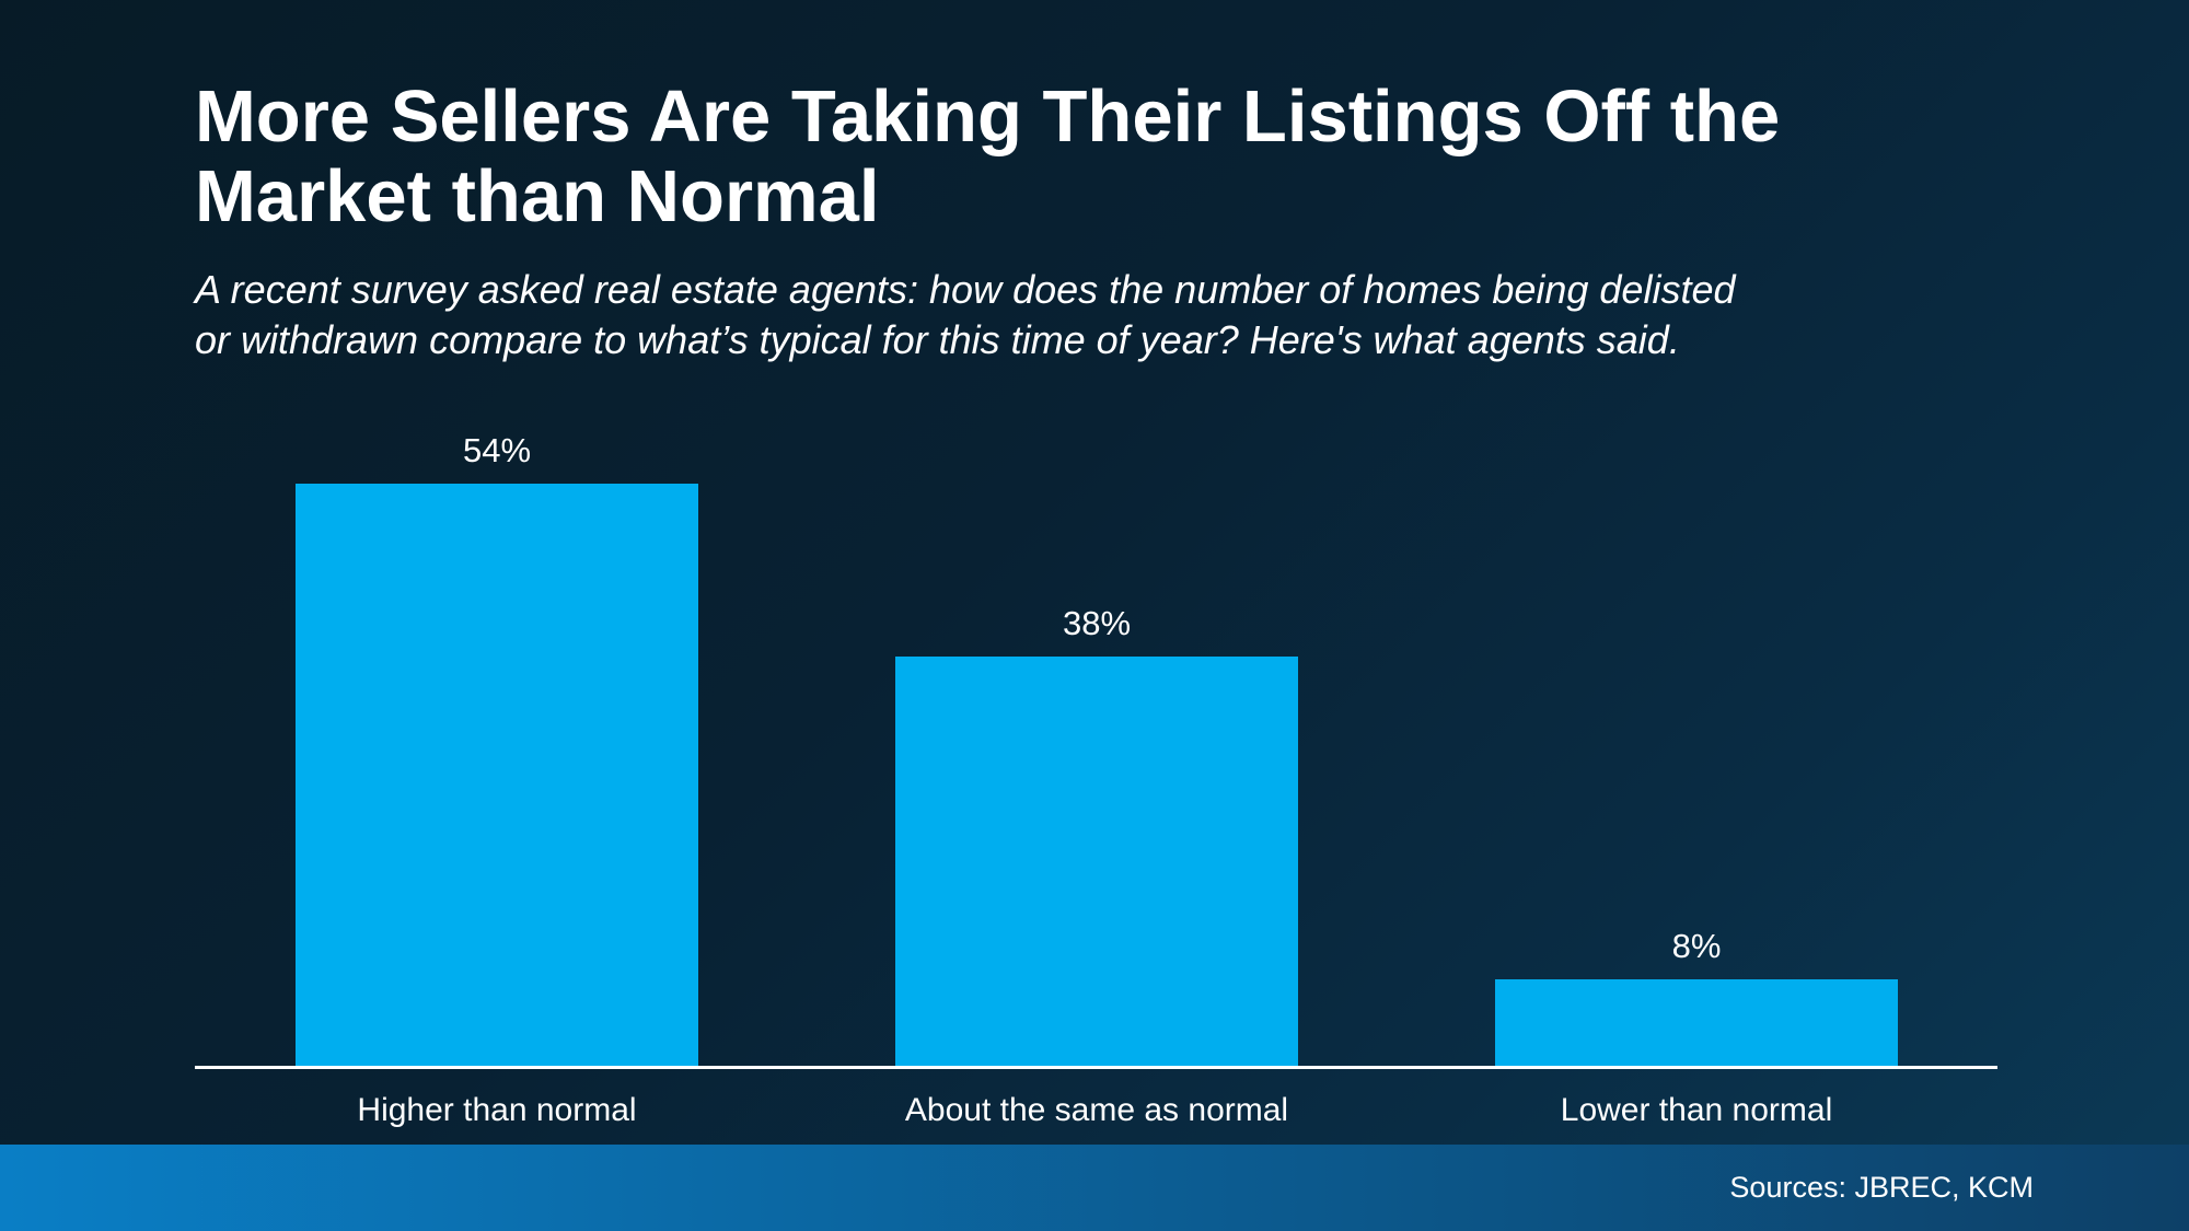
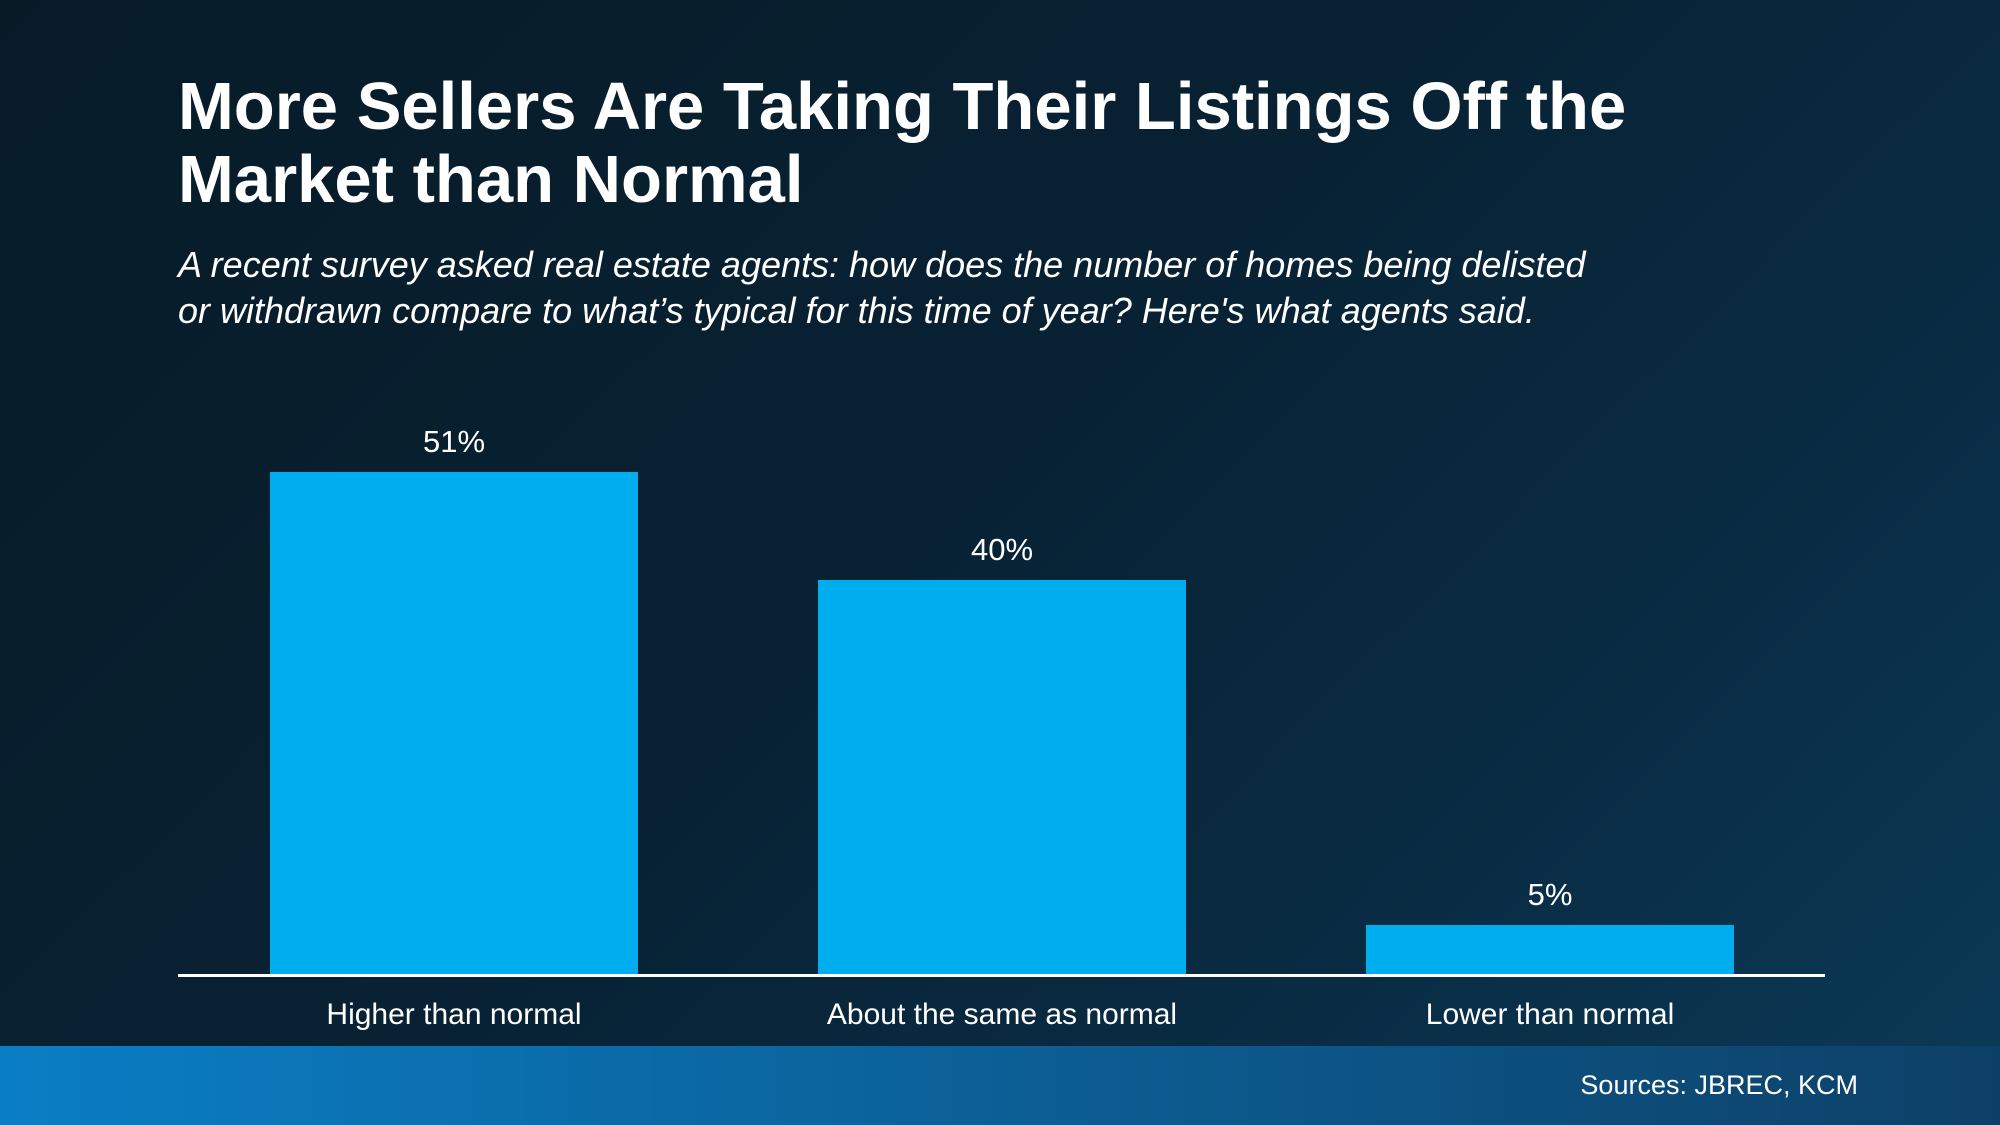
Higher than normal: 54% -> 51%
About the same as normal: 38% -> 40%
Lower than normal: 8% -> 5%
